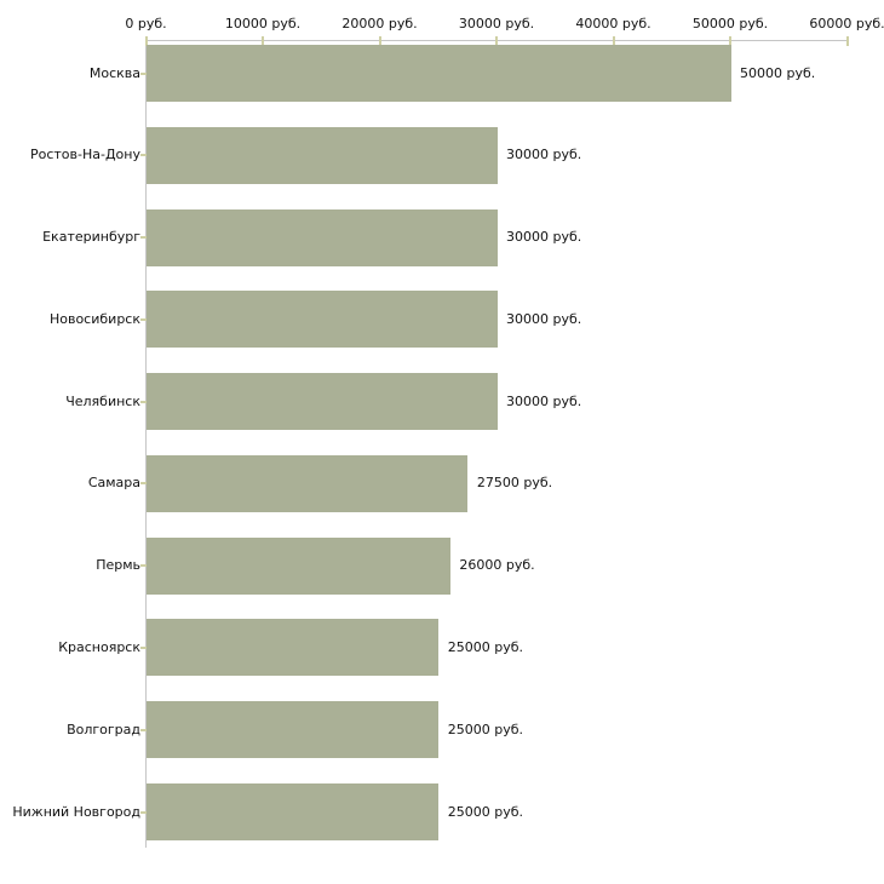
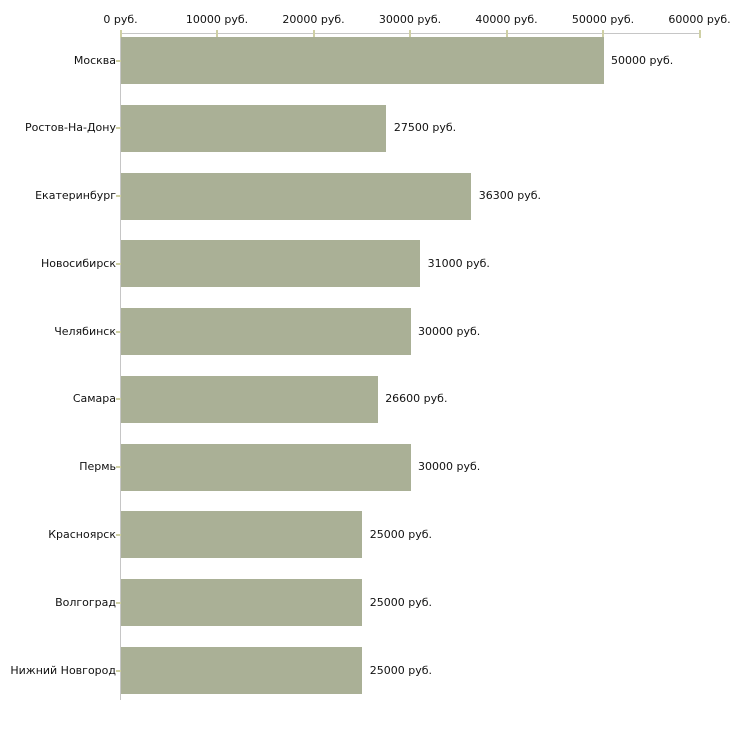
Ростов-На-Дону: 30000 -> 27500
Екатеринбург: 30000 -> 36300
Новосибирск: 30000 -> 31000
Самара: 27500 -> 26600
Пермь: 26000 -> 30000
